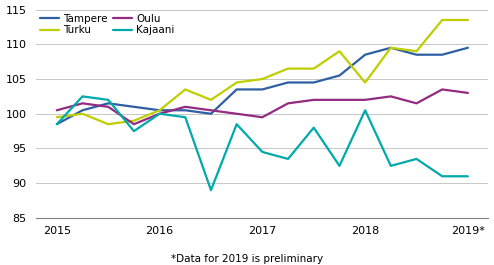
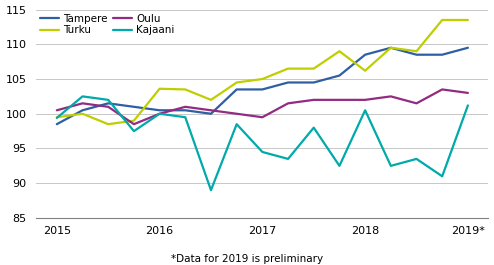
Kajaani/2015: 98.5 -> 99.4
Turku/2016: 100.5 -> 103.6
Turku/2018: 104.5 -> 106.2
Kajaani/2019*: 91.0 -> 101.2
